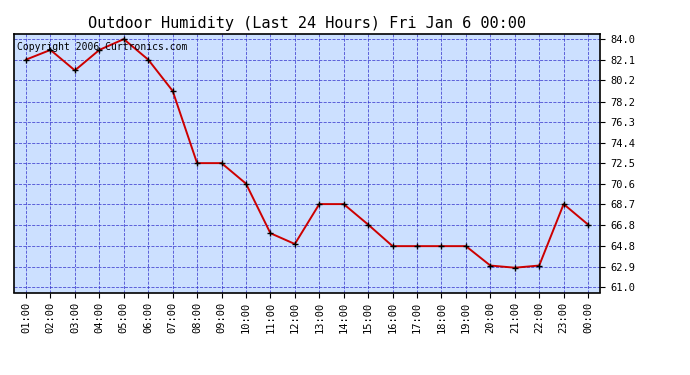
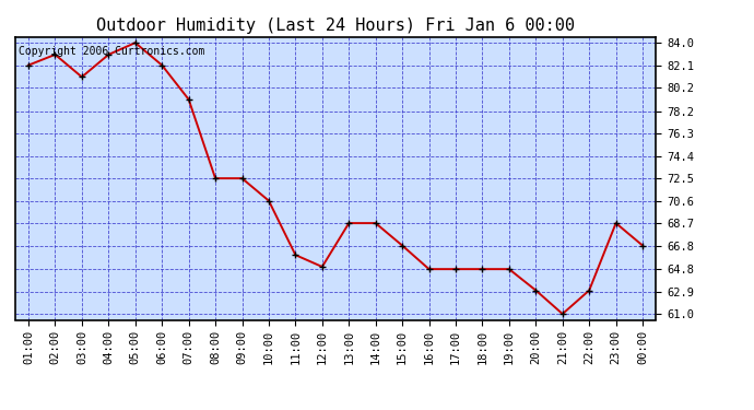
21:00: 62.8 -> 61.0
